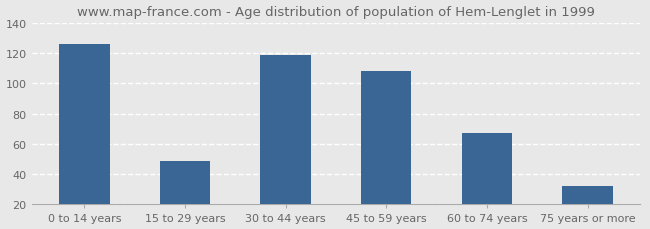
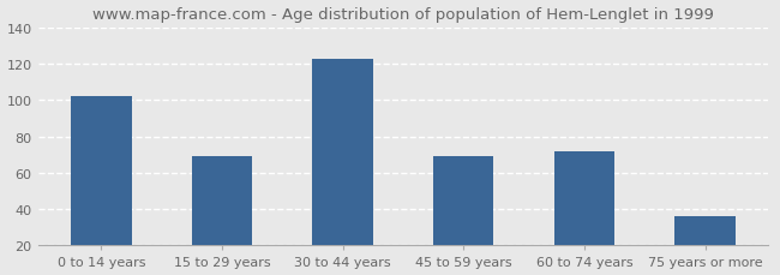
0 to 14 years: 126 -> 102
15 to 29 years: 49 -> 69
30 to 44 years: 119 -> 123
45 to 59 years: 108 -> 69
60 to 74 years: 67 -> 72
75 years or more: 32 -> 36
